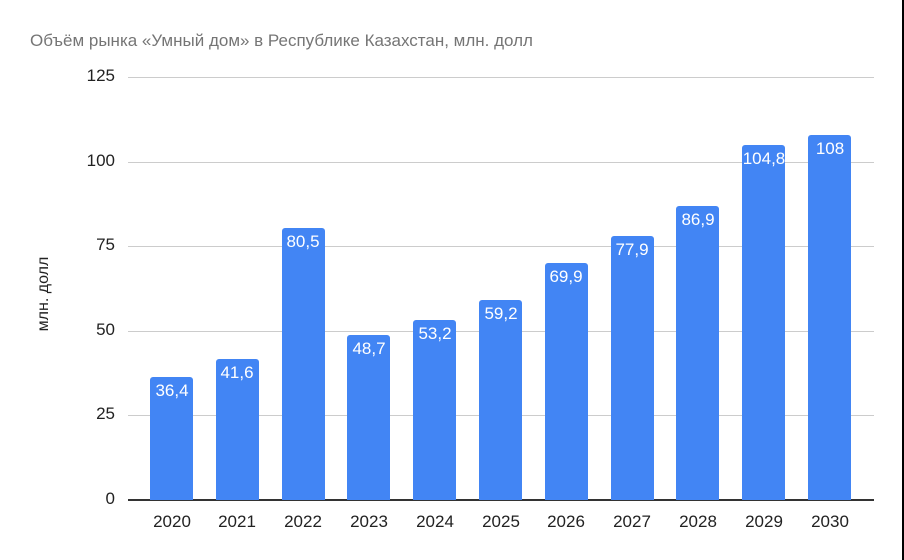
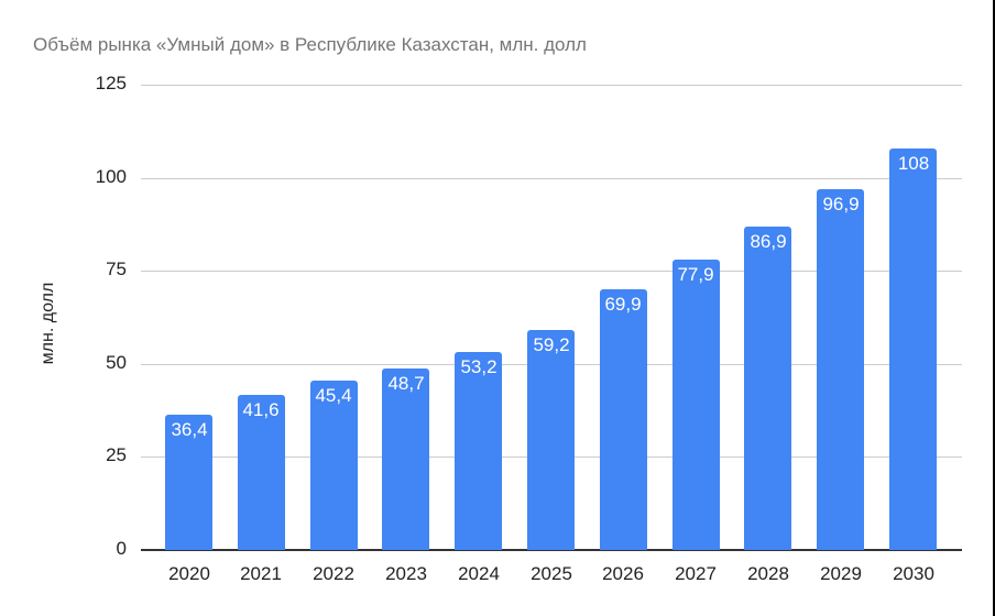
2022: 80,5 -> 45,4
2029: 104,8 -> 96,9
